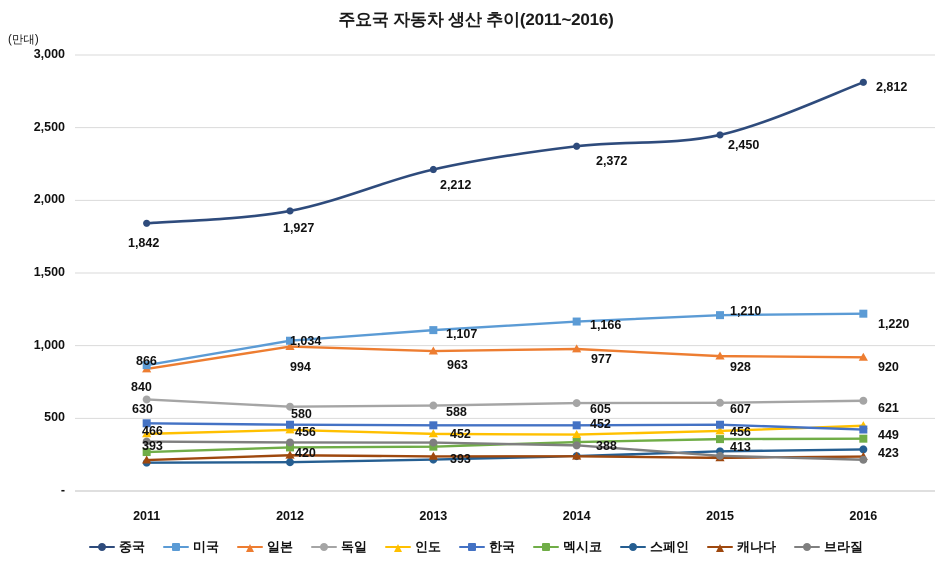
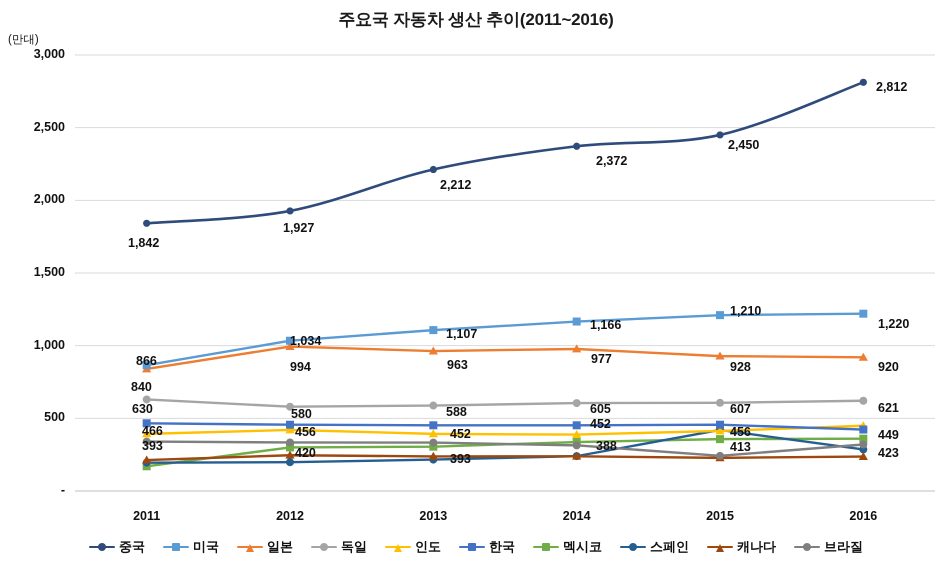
멕시코/2011: 270 -> 170
스페인/2015: 270 -> 420
브라질/2016: 220 -> 320
